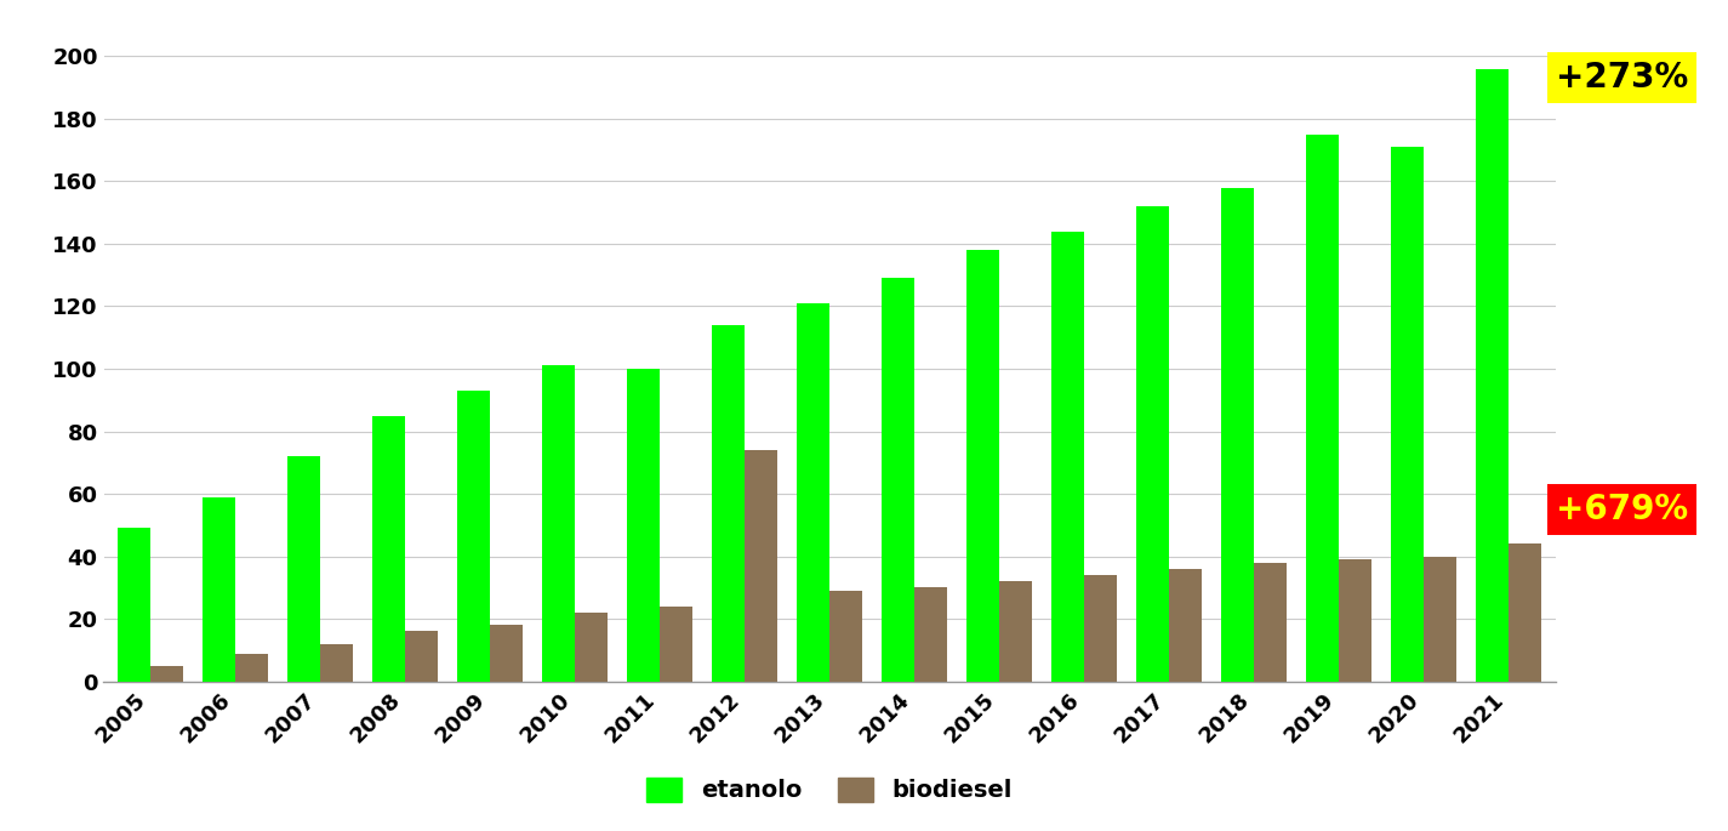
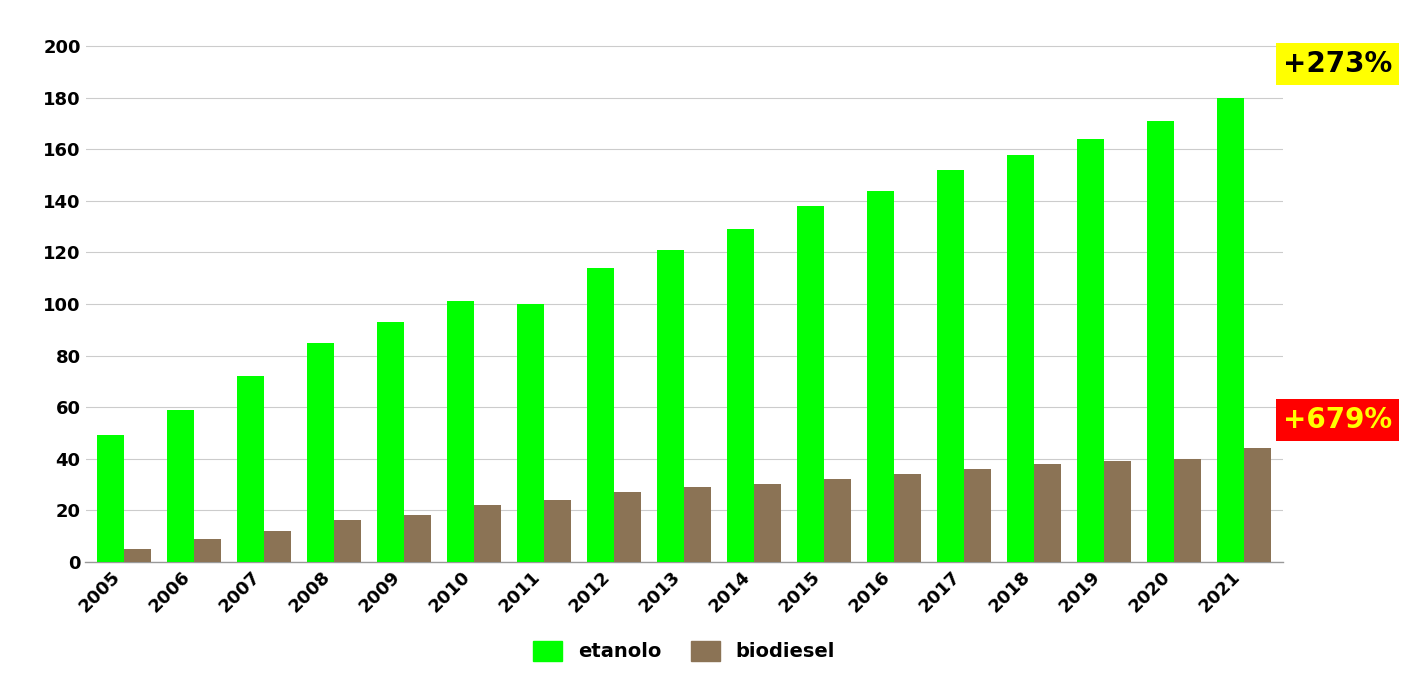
biodiesel/2012: 74 -> 27
etanolo/2019: 175 -> 164
etanolo/2021: 196 -> 180
